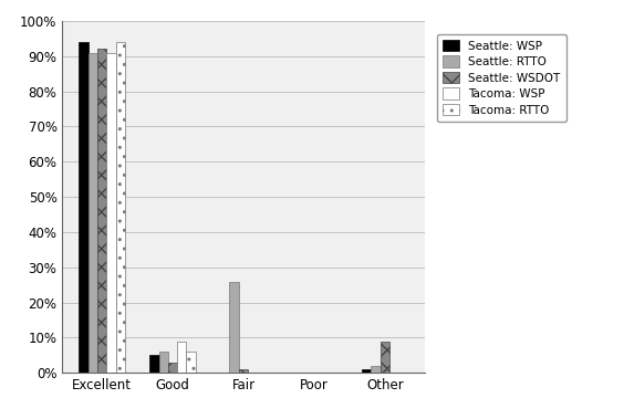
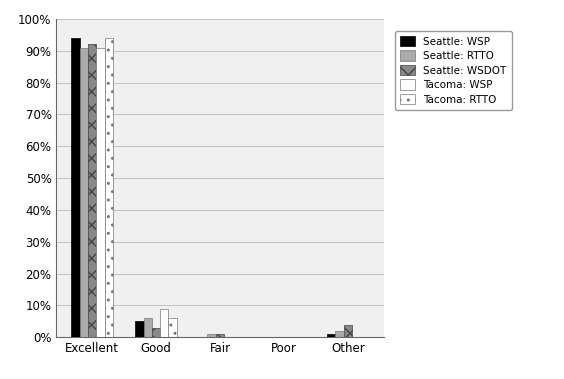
Seattle: RTTO/Fair: 26% -> 1%
Seattle: WSDOT/Other: 9% -> 4%
